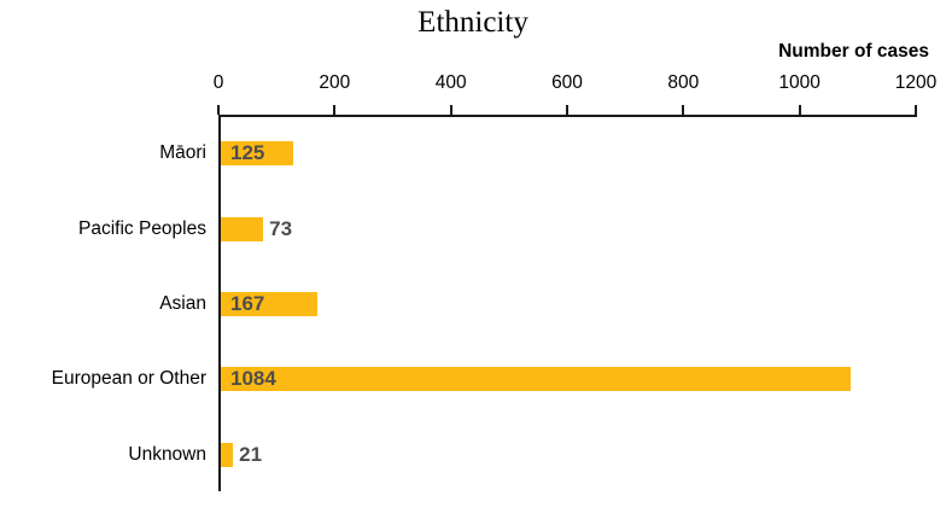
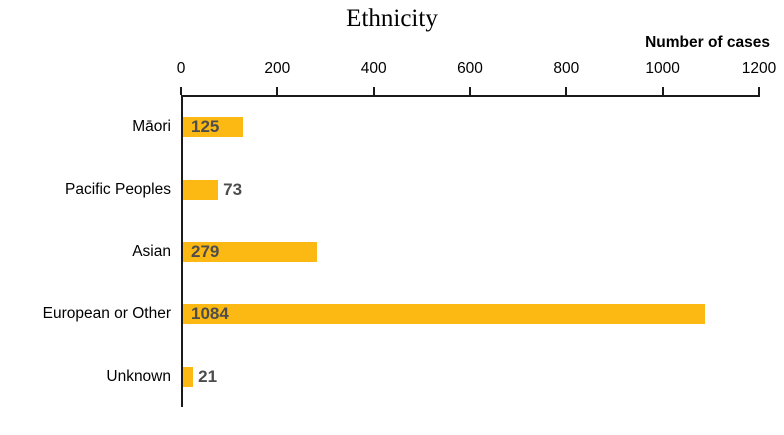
Asian: 167 -> 279
